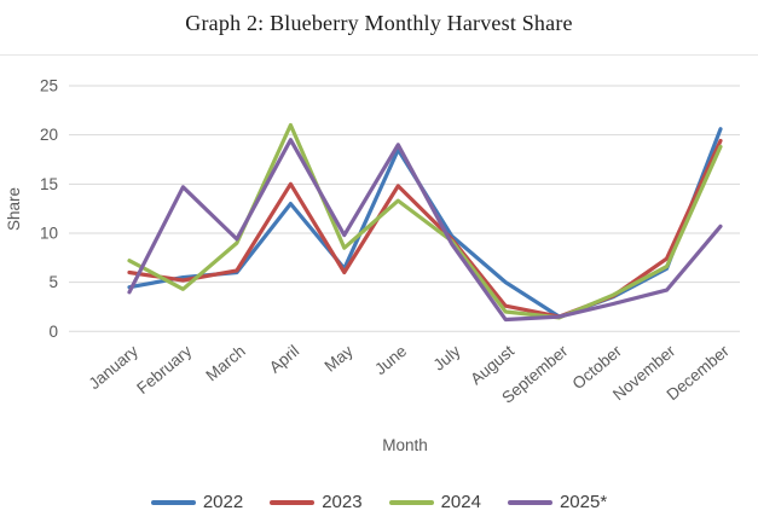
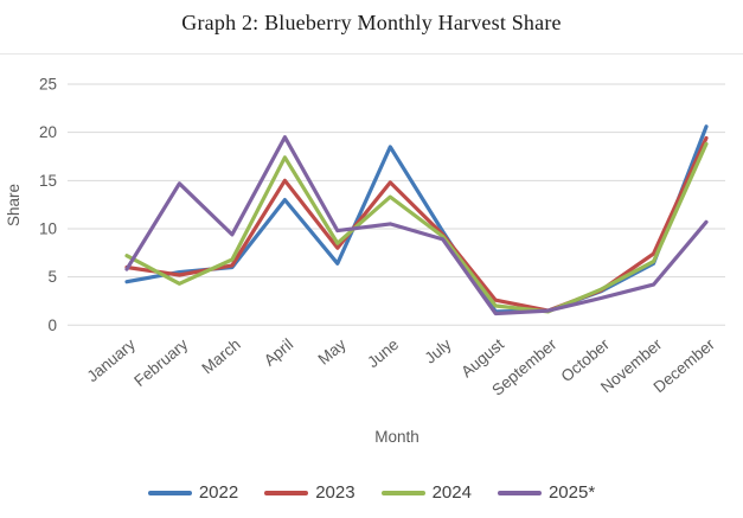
2025*/January: 4 -> 6
2024/March: 9 -> 7
2024/April: 21 -> 17
2023/May: 6 -> 8
2025*/June: 19 -> 10
2022/August: 5 -> 1
